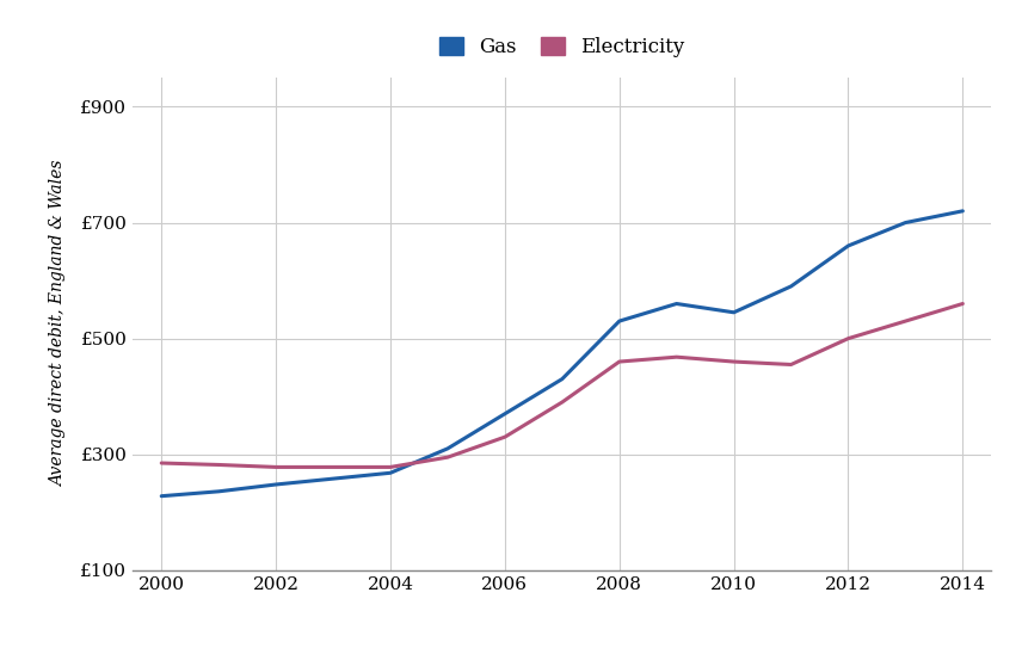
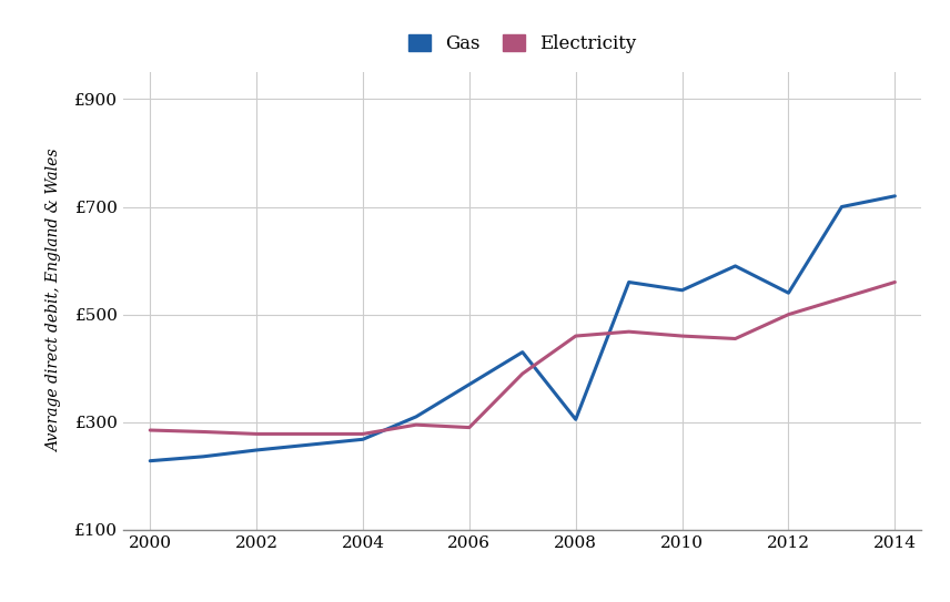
Electricity/2006: £330 -> £290
Gas/2008: £530 -> £305
Gas/2012: £660 -> £540
